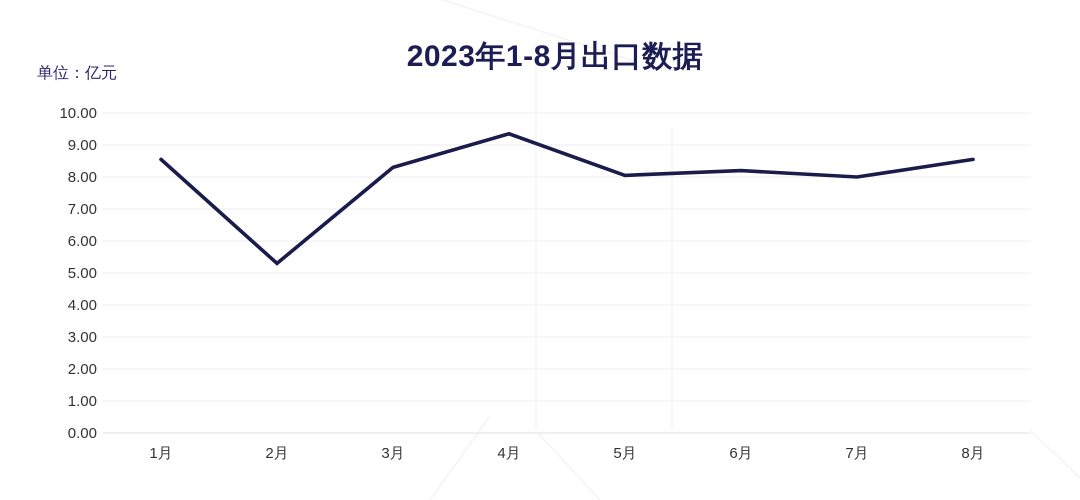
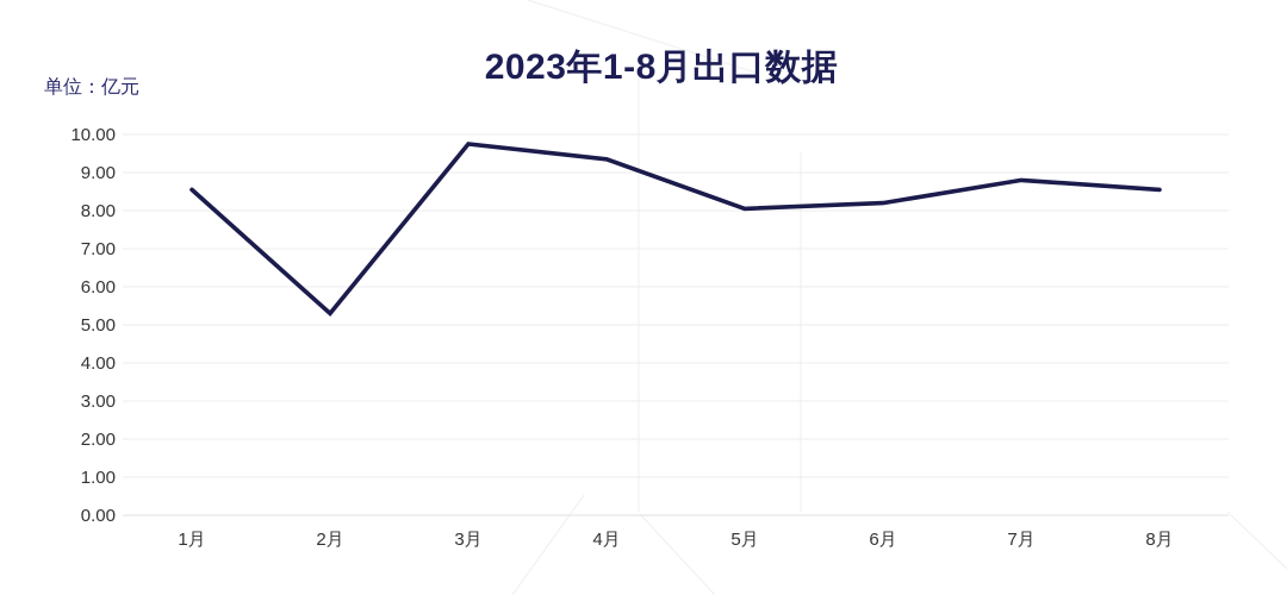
3月: 8.3 -> 9.8
7月: 8.0 -> 8.8
